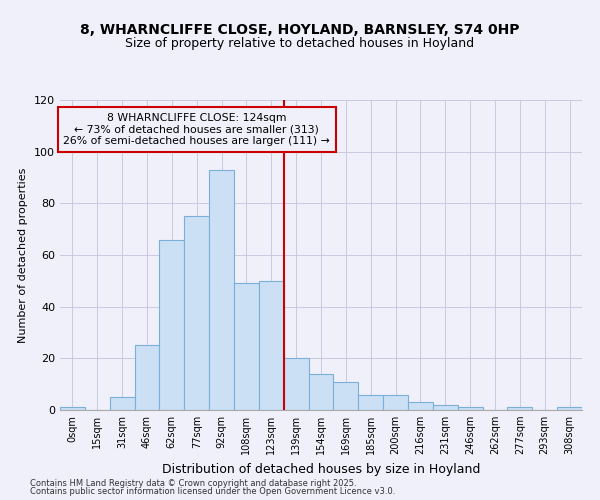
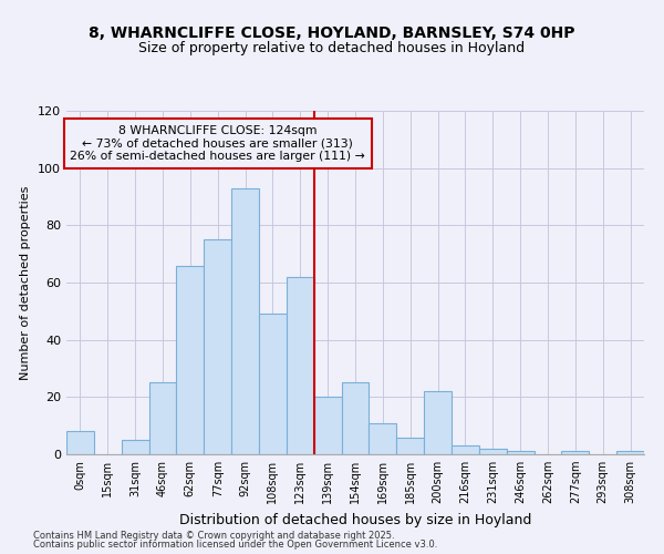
0sqm: 1 -> 8
123sqm: 50 -> 62
154sqm: 14 -> 25
200sqm: 6 -> 22
